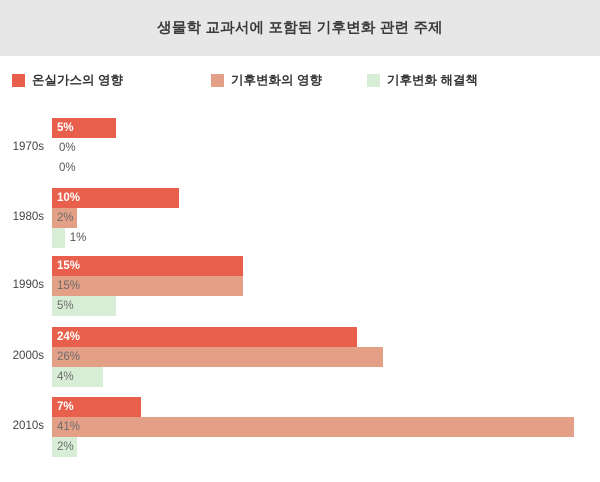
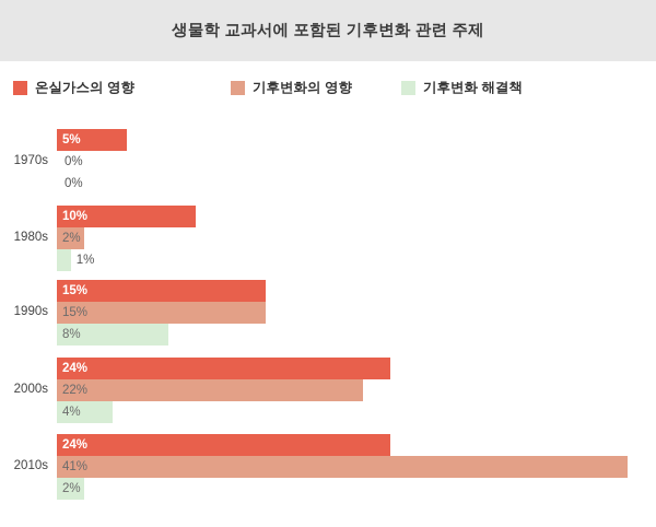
기후변화 해결책/1990s: 5% -> 8%
기후변화의 영향/2000s: 26% -> 22%
온실가스의 영향/2010s: 7% -> 24%
